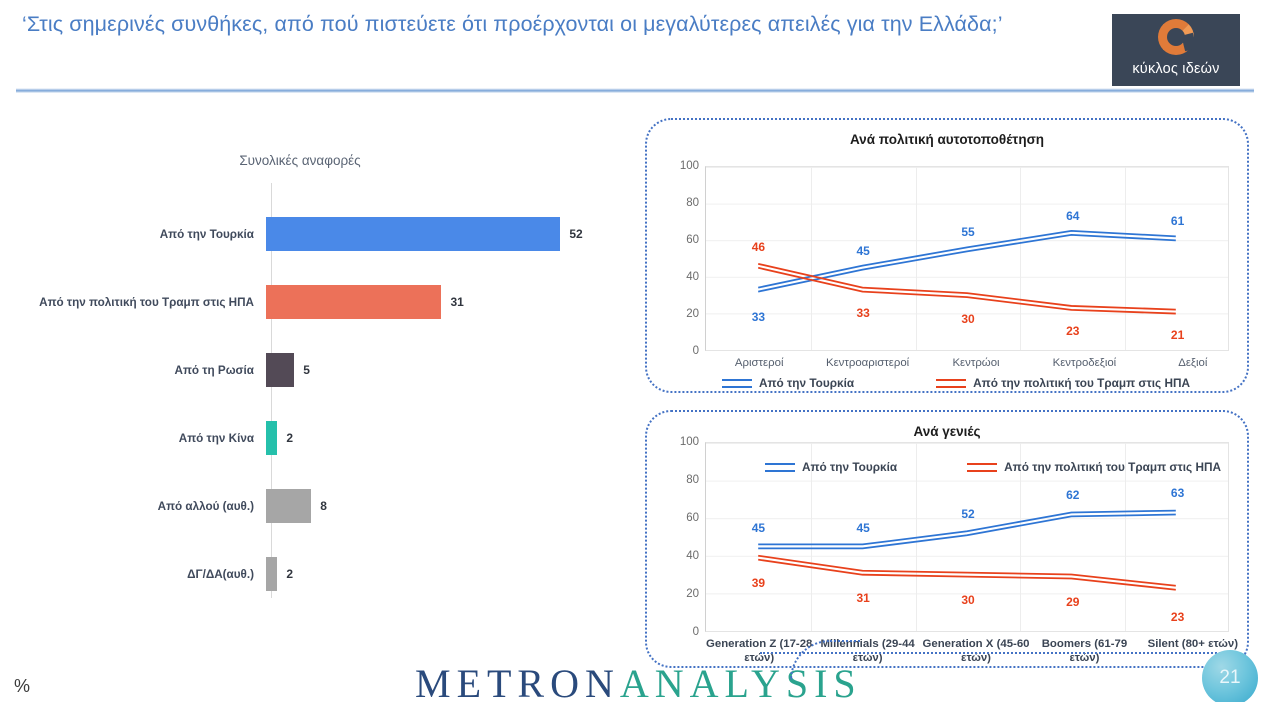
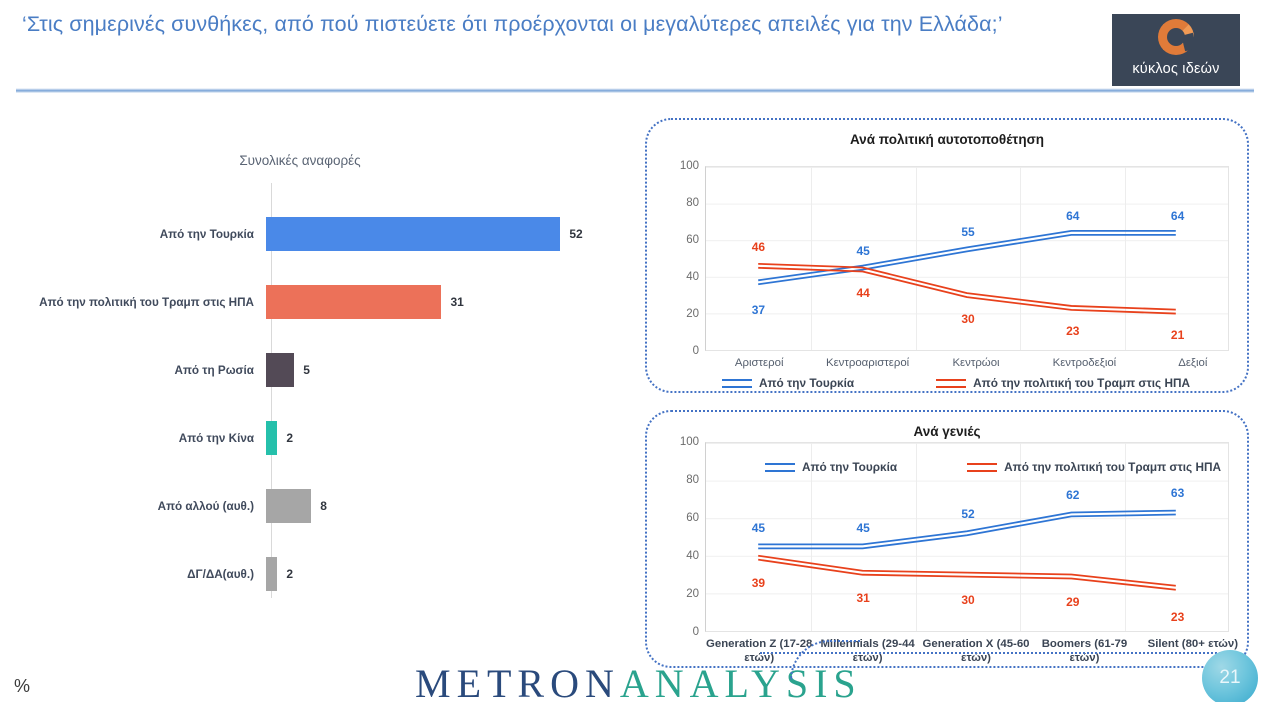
Ανά πολιτική αυτοτοποθέτηση/Από την Τουρκία/Αριστεροί: 33 -> 37
Ανά πολιτική αυτοτοποθέτηση/Από την πολιτική του Τραμπ στις ΗΠΑ/Κεντροαριστεροί: 33 -> 44
Ανά πολιτική αυτοτοποθέτηση/Από την Τουρκία/Δεξιοί: 61 -> 64
